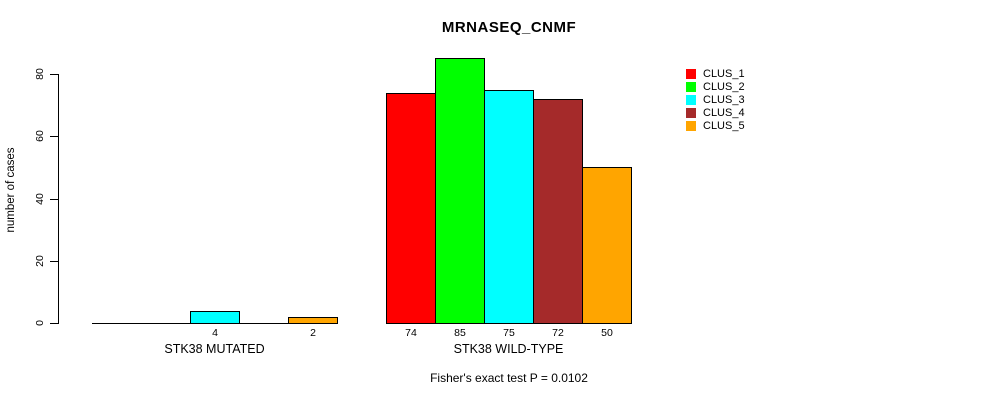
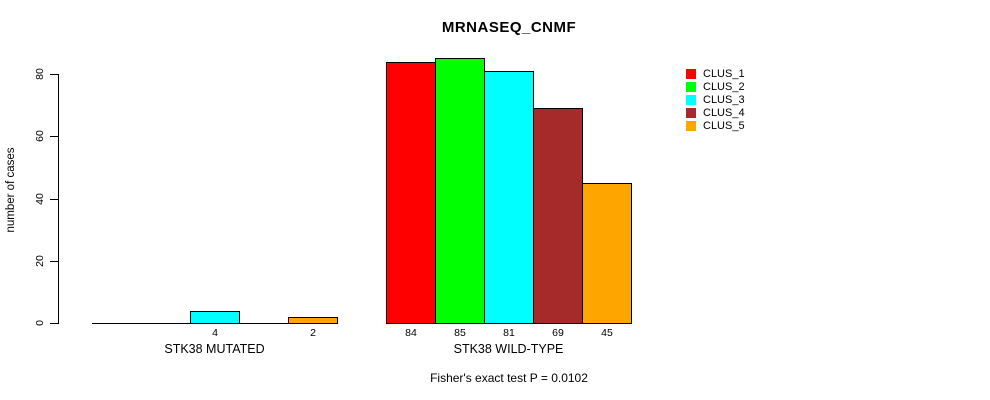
CLUS_1/STK38 WILD-TYPE: 74 -> 84
CLUS_3/STK38 WILD-TYPE: 75 -> 81
CLUS_4/STK38 WILD-TYPE: 72 -> 69
CLUS_5/STK38 WILD-TYPE: 50 -> 45
